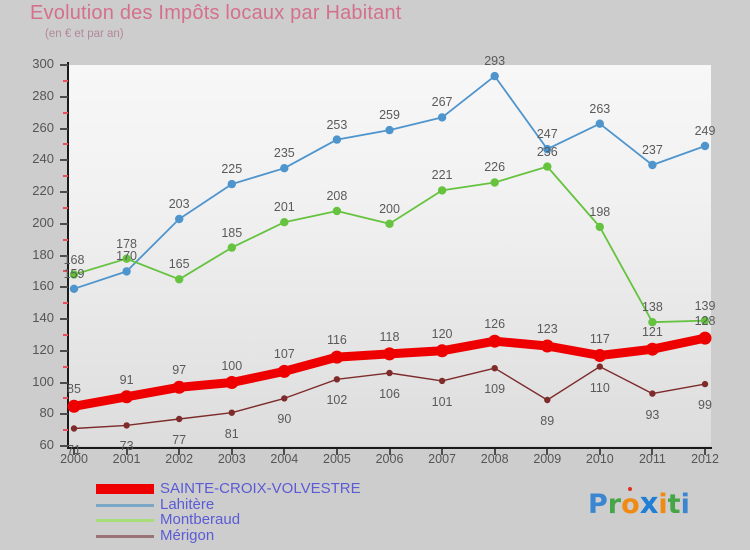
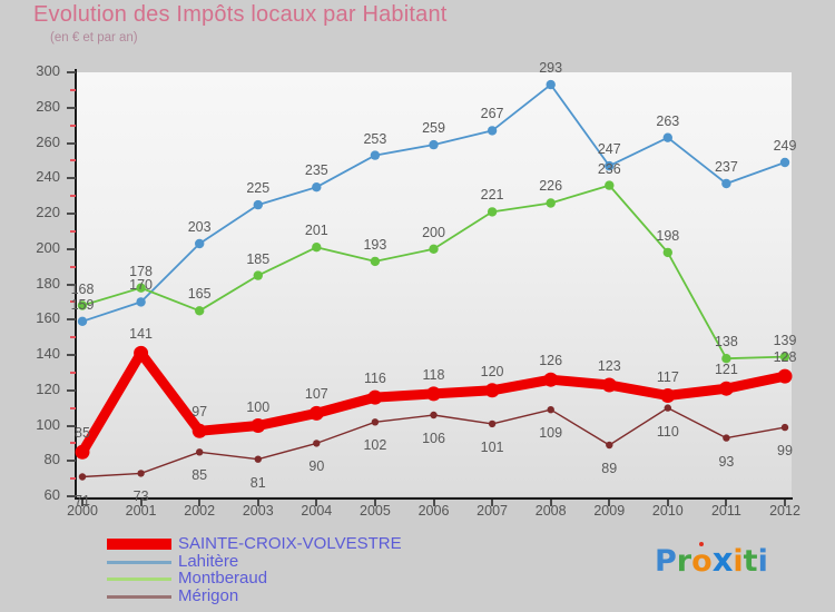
SAINTE-CROIX-VOLVESTRE/2001: 91 -> 141
Mérigon/2002: 77 -> 85
Montberaud/2005: 208 -> 193
